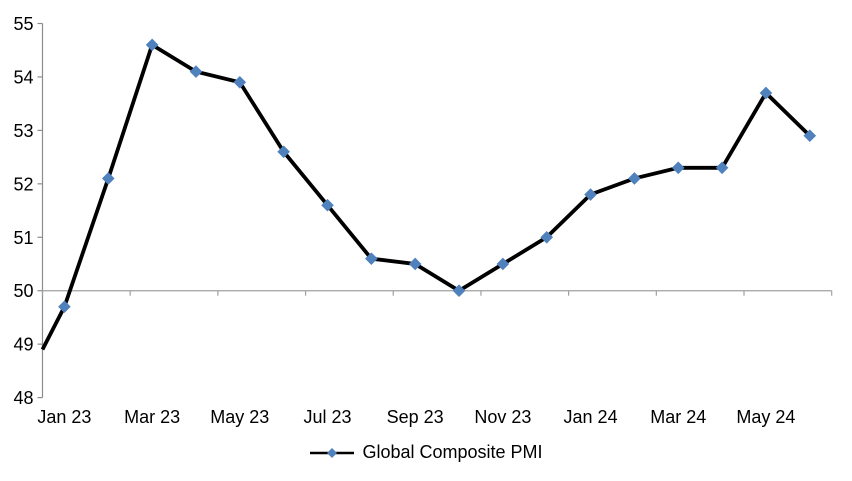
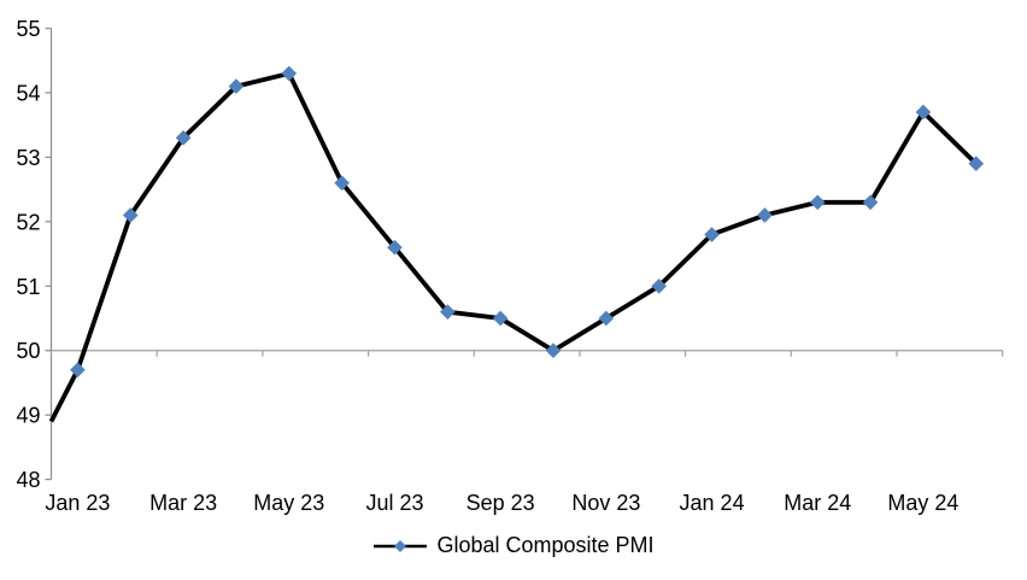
Mar 23: 54.6 -> 53.3
May 23: 53.9 -> 54.3
